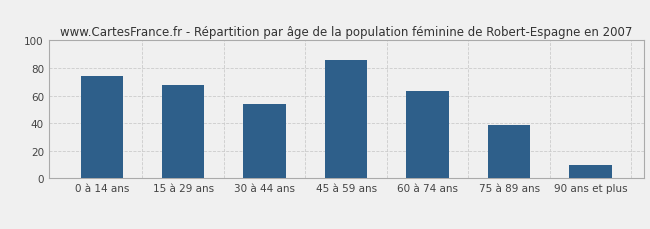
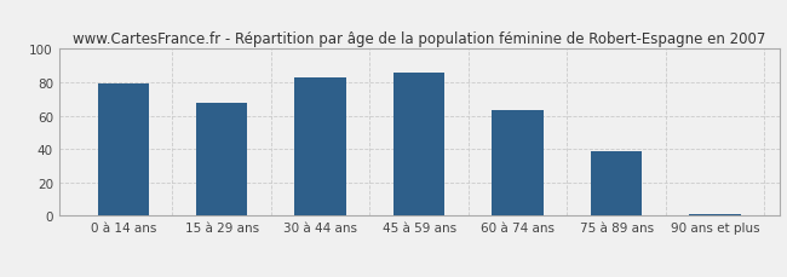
0 à 14 ans: 74 -> 79
30 à 44 ans: 54 -> 83
90 ans et plus: 10 -> 1
